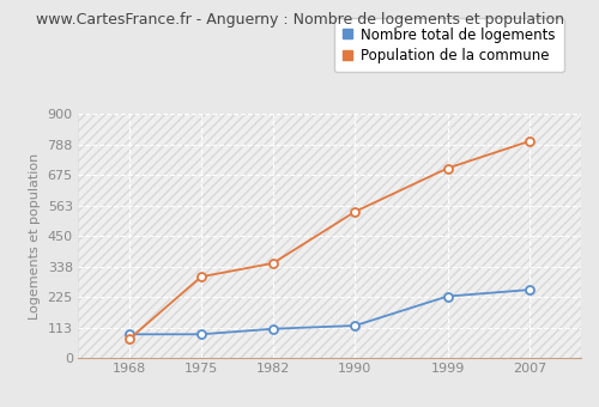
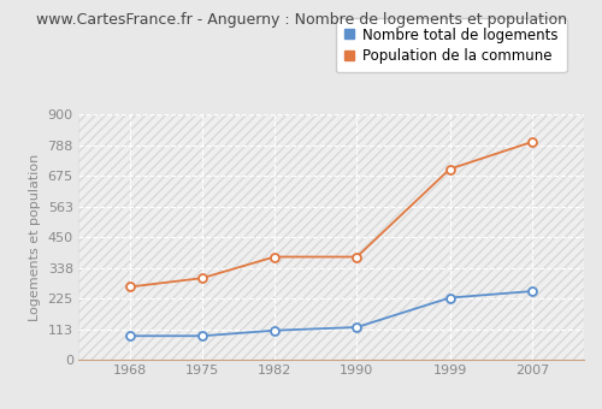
Population de la commune/1968: 70 -> 268
Population de la commune/1982: 350 -> 378
Population de la commune/1990: 540 -> 378
